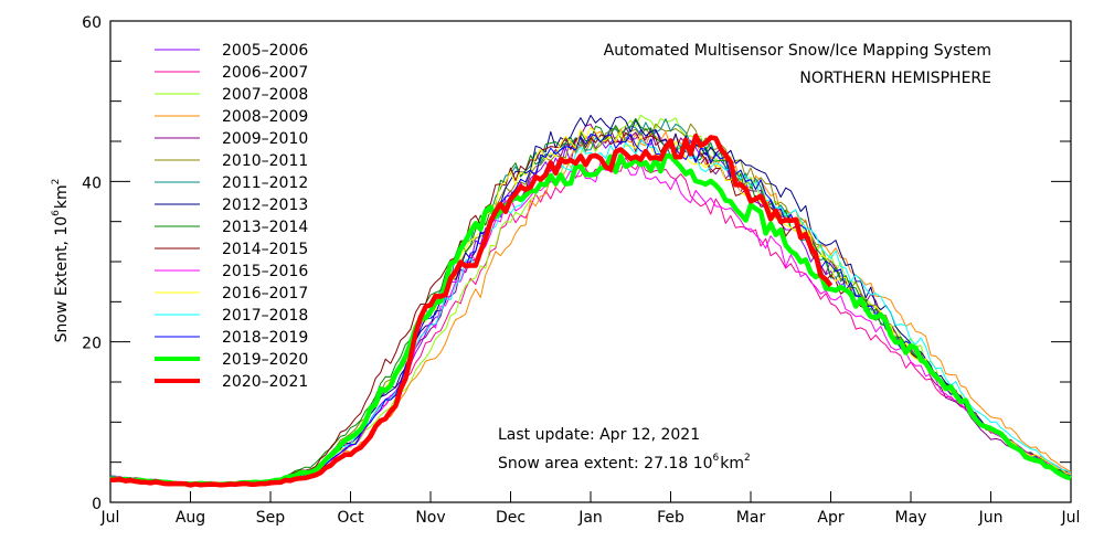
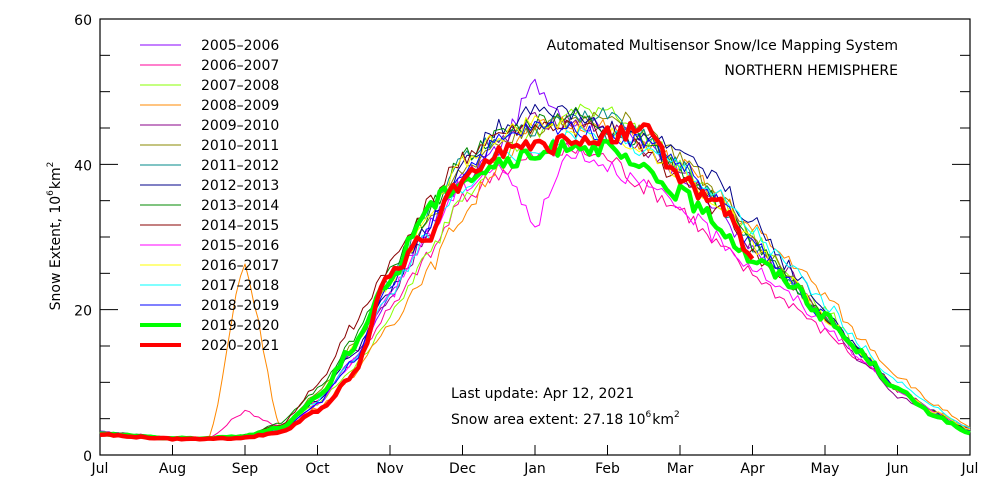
2006–2007/2: 3 -> 6
2008–2009/2: 3 -> 26
2005–2006/6: 45 -> 51
2015–2016/6: 41 -> 32
2017–2018/6: 44 -> 42
